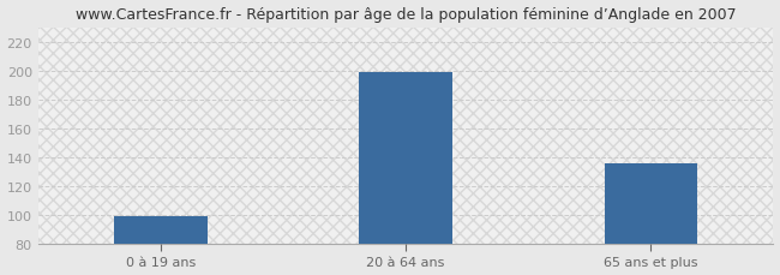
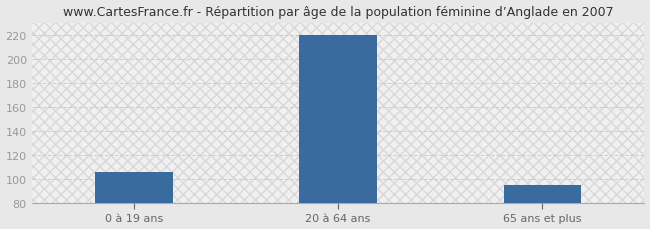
0 à 19 ans: 99 -> 106
20 à 64 ans: 199 -> 220
65 ans et plus: 136 -> 95
